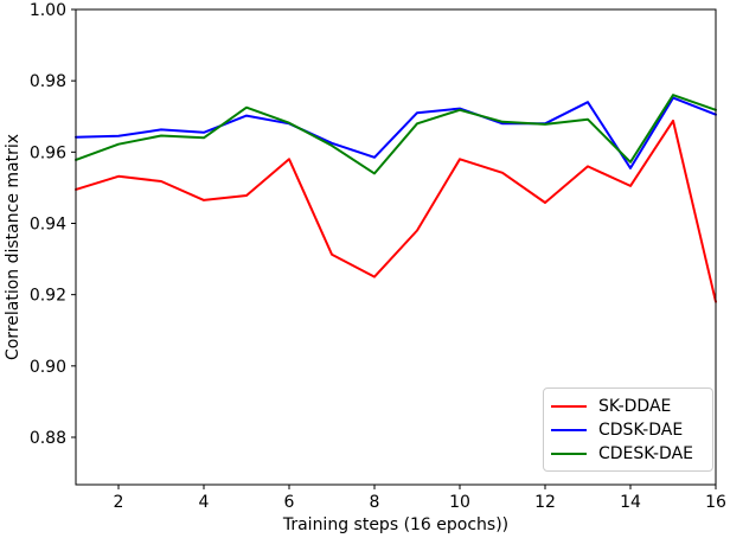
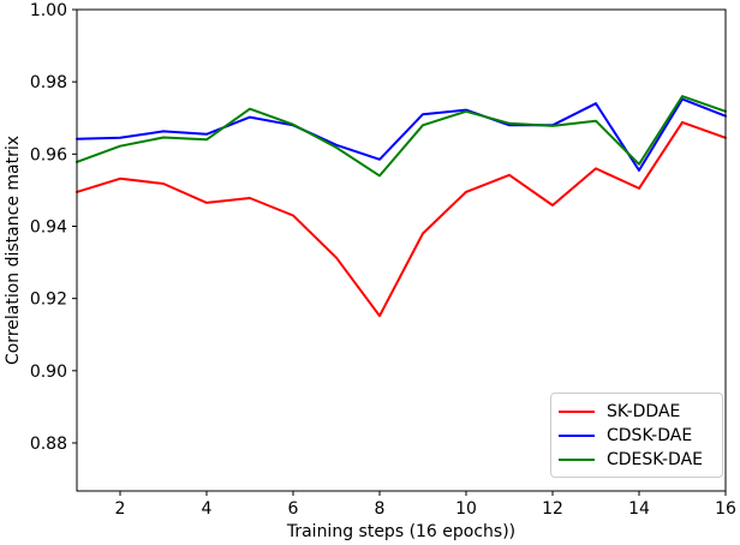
SK-DDAE/6: 0.958 -> 0.943
SK-DDAE/8: 0.925 -> 0.915
SK-DDAE/10: 0.958 -> 0.950
SK-DDAE/16: 0.918 -> 0.965
